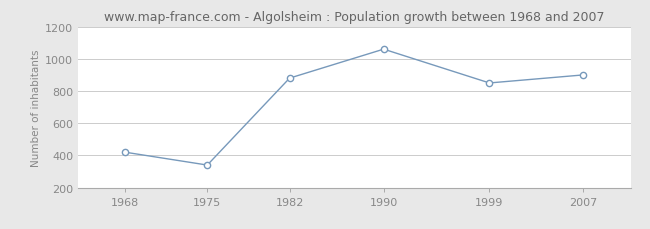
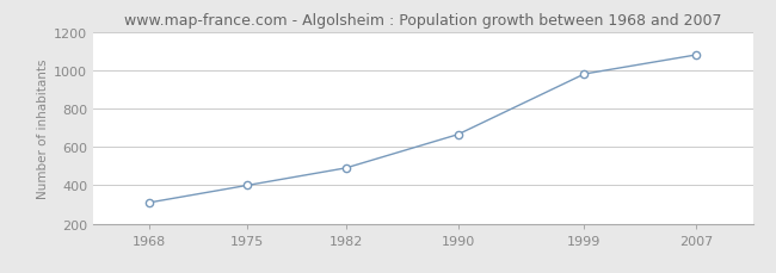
1968: 420 -> 310
1975: 340 -> 400
1982: 880 -> 490
1990: 1060 -> 660
1999: 850 -> 980
2007: 900 -> 1080
